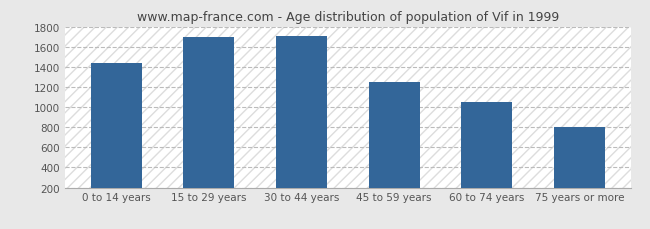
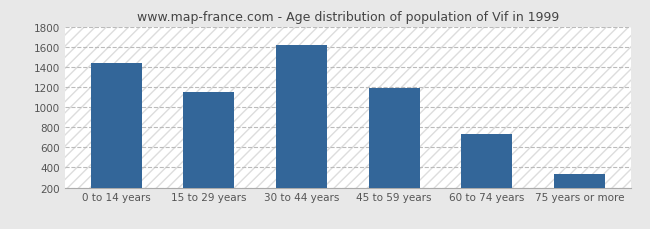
15 to 29 years: 1700 -> 1150
30 to 44 years: 1710 -> 1620
45 to 59 years: 1250 -> 1190
60 to 74 years: 1050 -> 740
75 years or more: 800 -> 340
